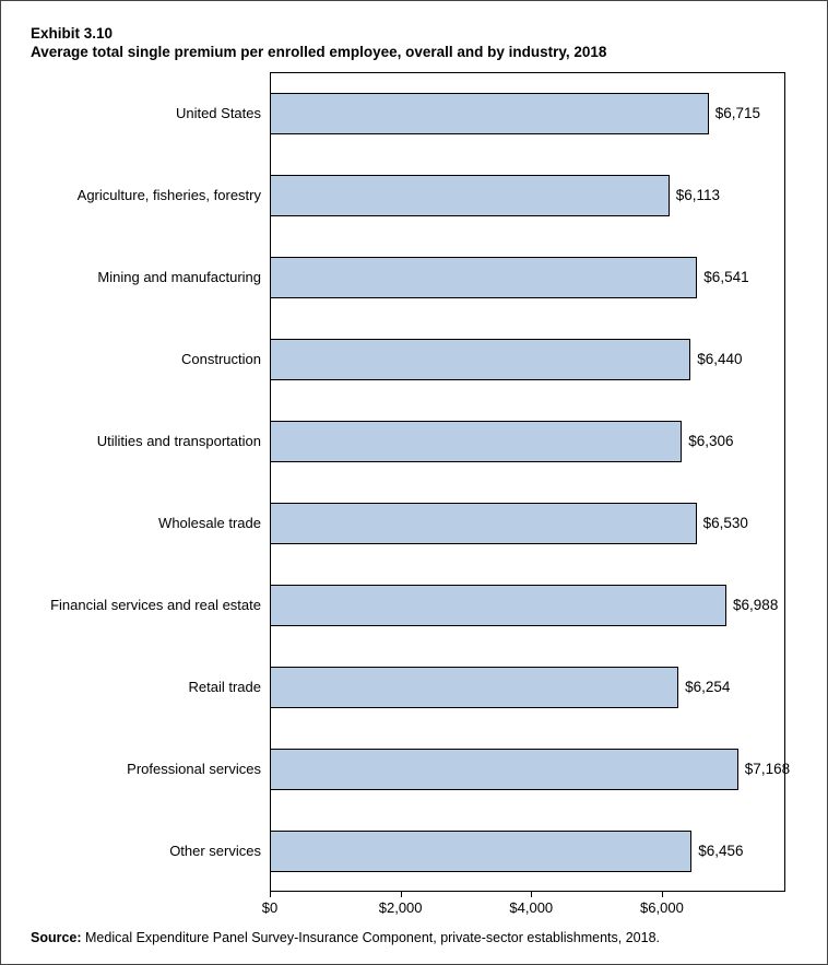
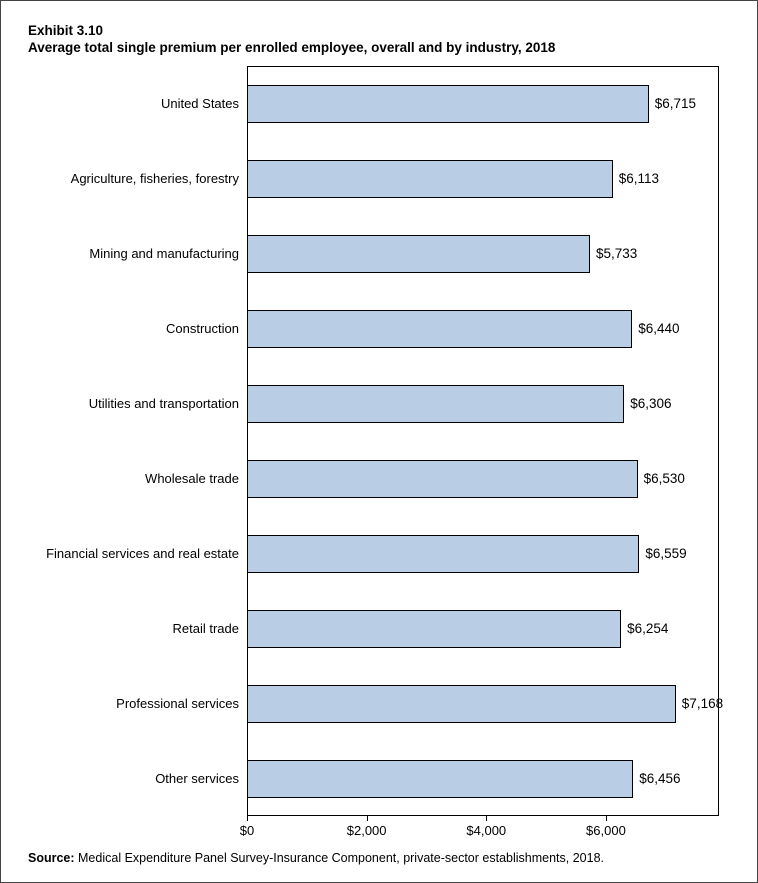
Mining and manufacturing: $6,541 -> $5,733
Financial services and real estate: $6,988 -> $6,559
